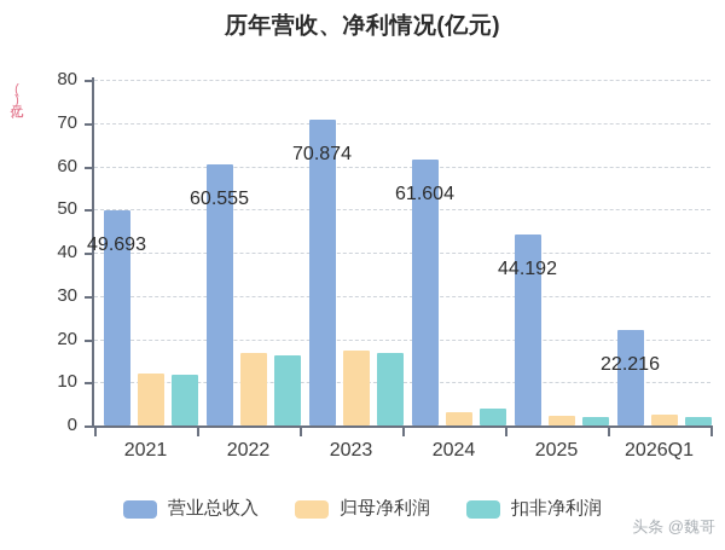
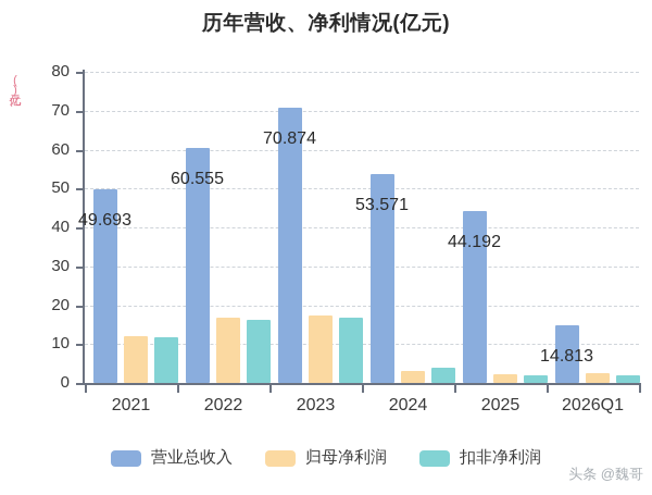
营业总收入/2024: 61.604 -> 53.571
营业总收入/2026Q1: 22.216 -> 14.813
